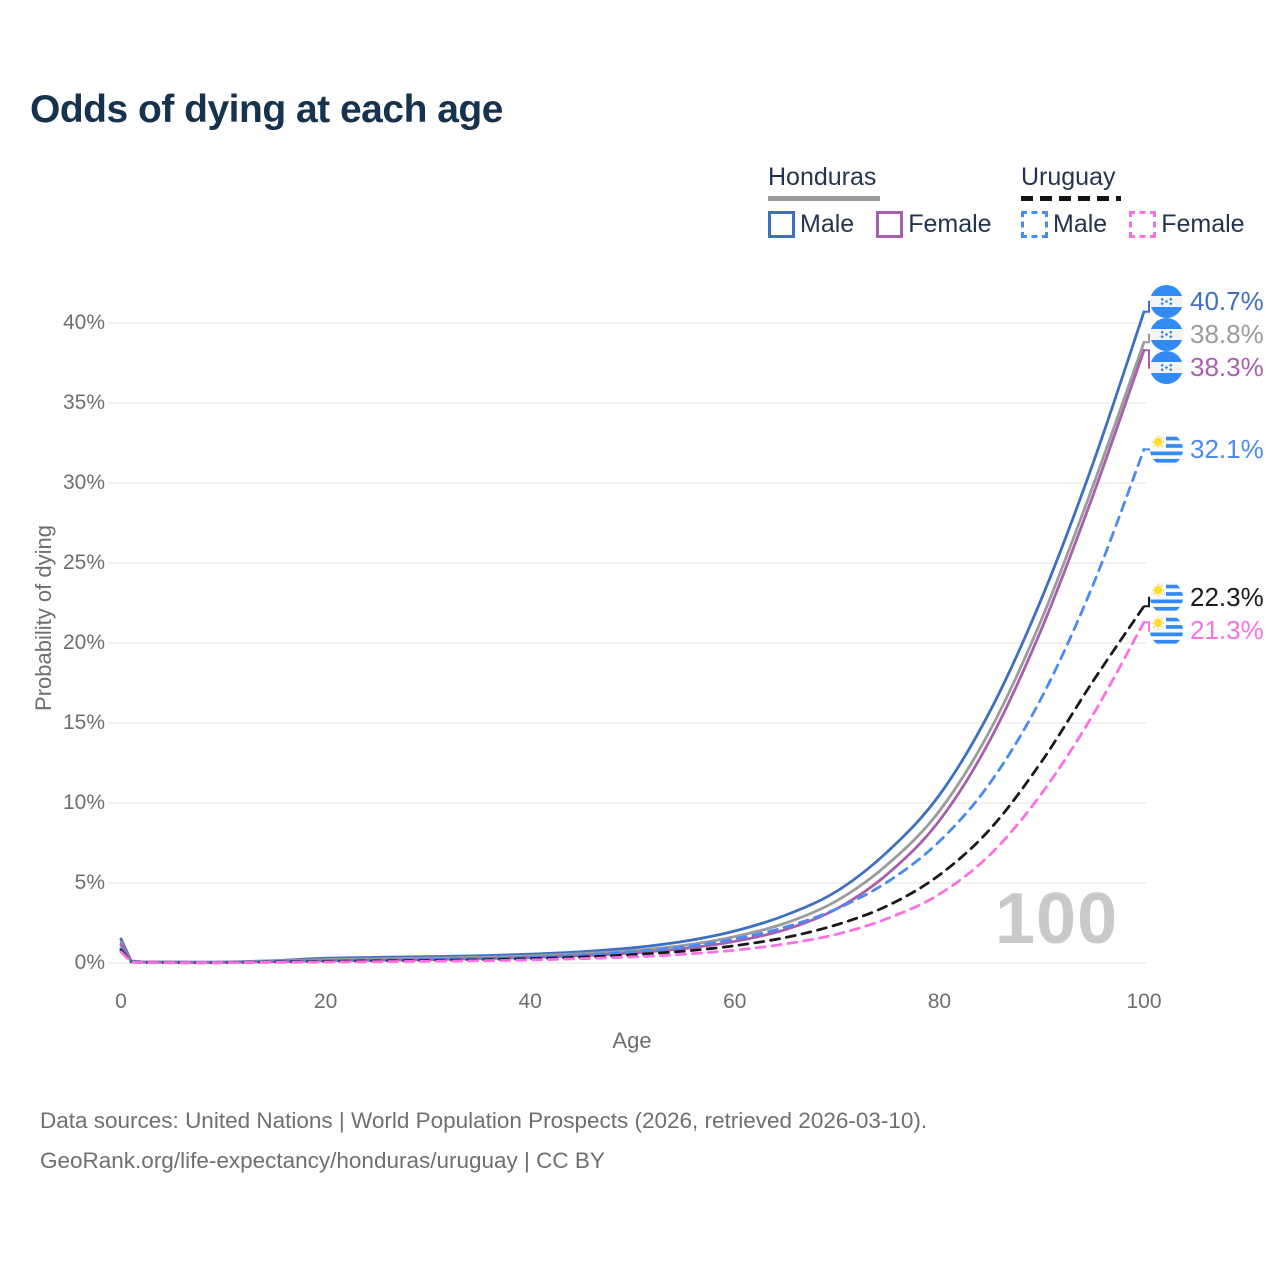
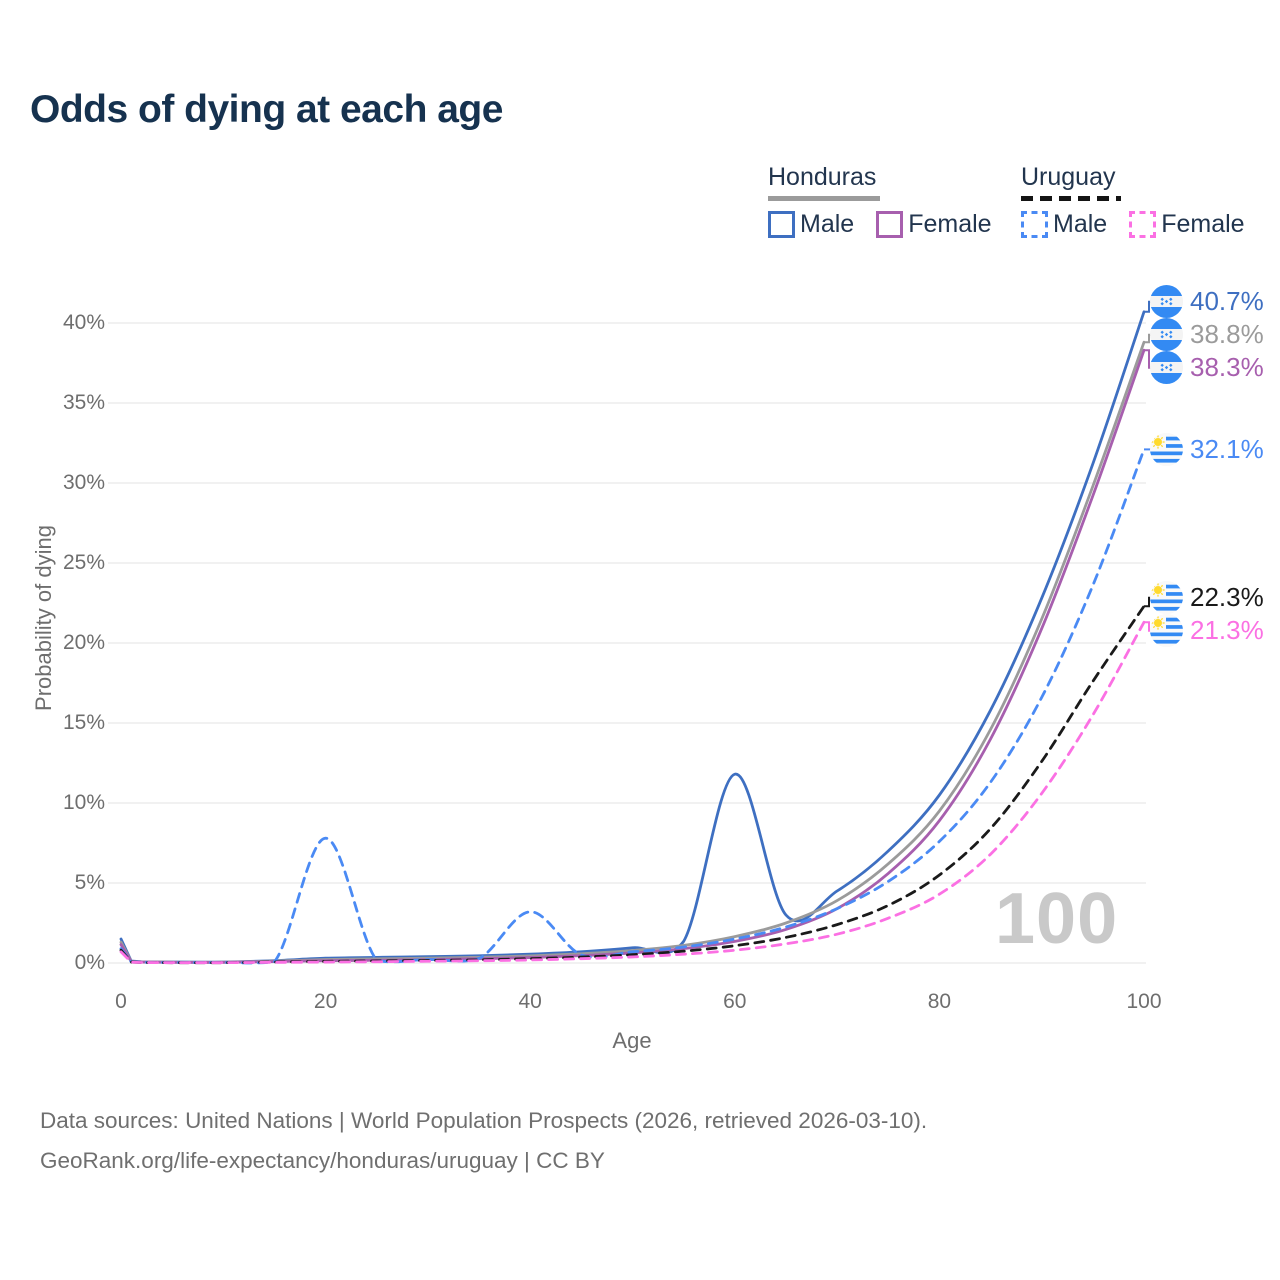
Uruguay Male/20: 0.1% -> 7.8%
Uruguay Male/40: 0.4% -> 3.2%
Honduras Male/60: 2.0% -> 11.8%
